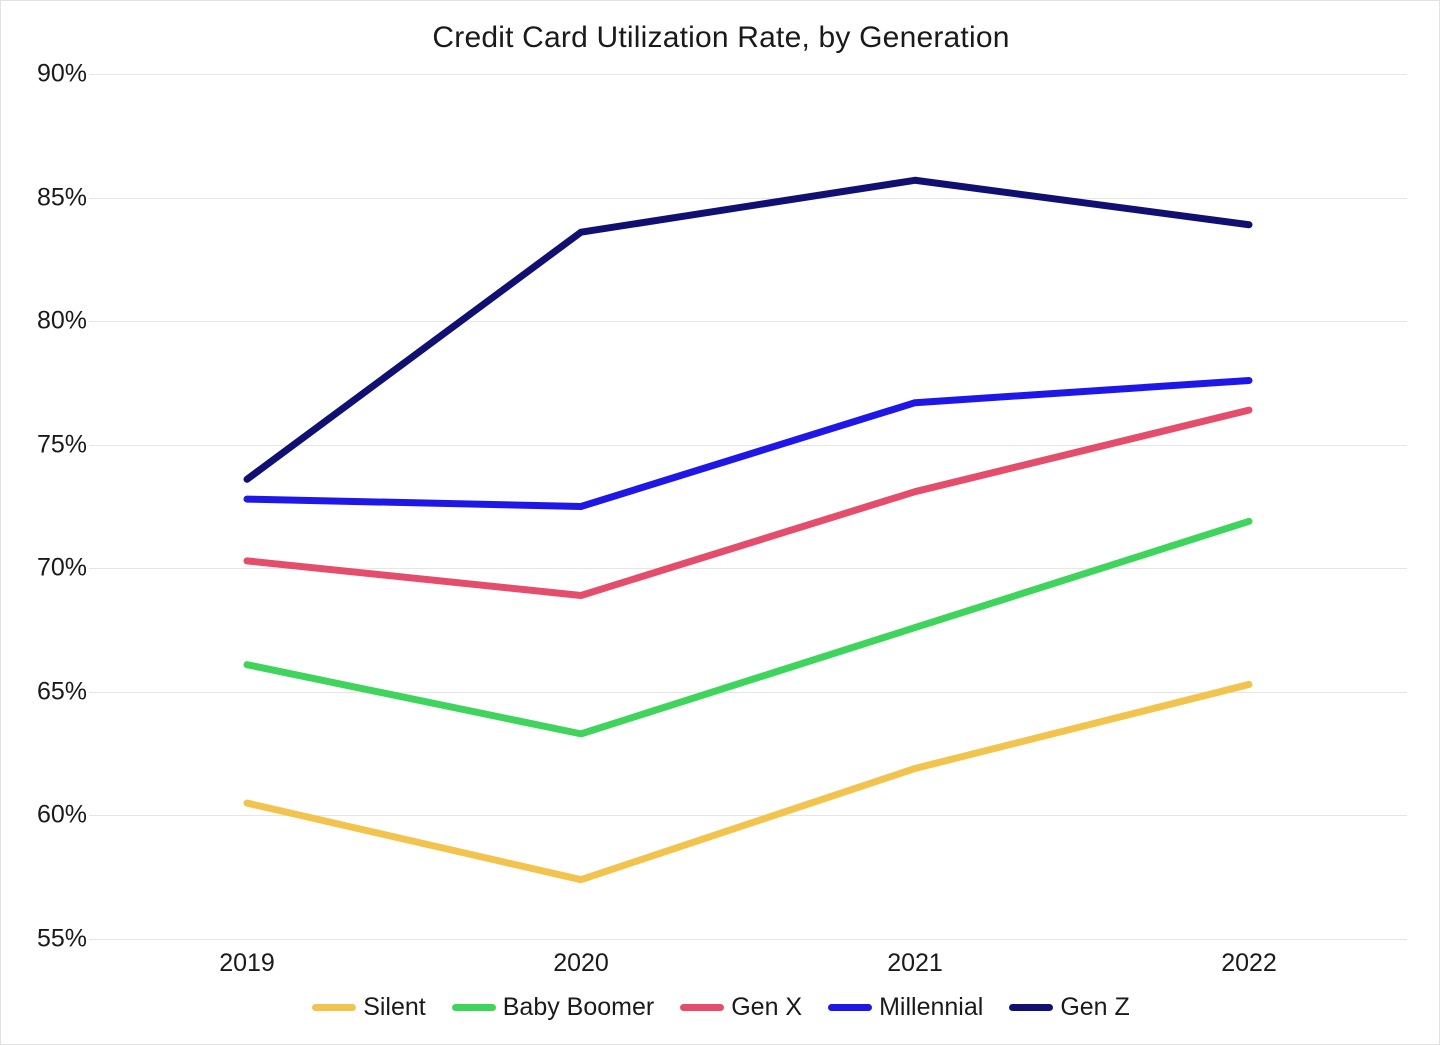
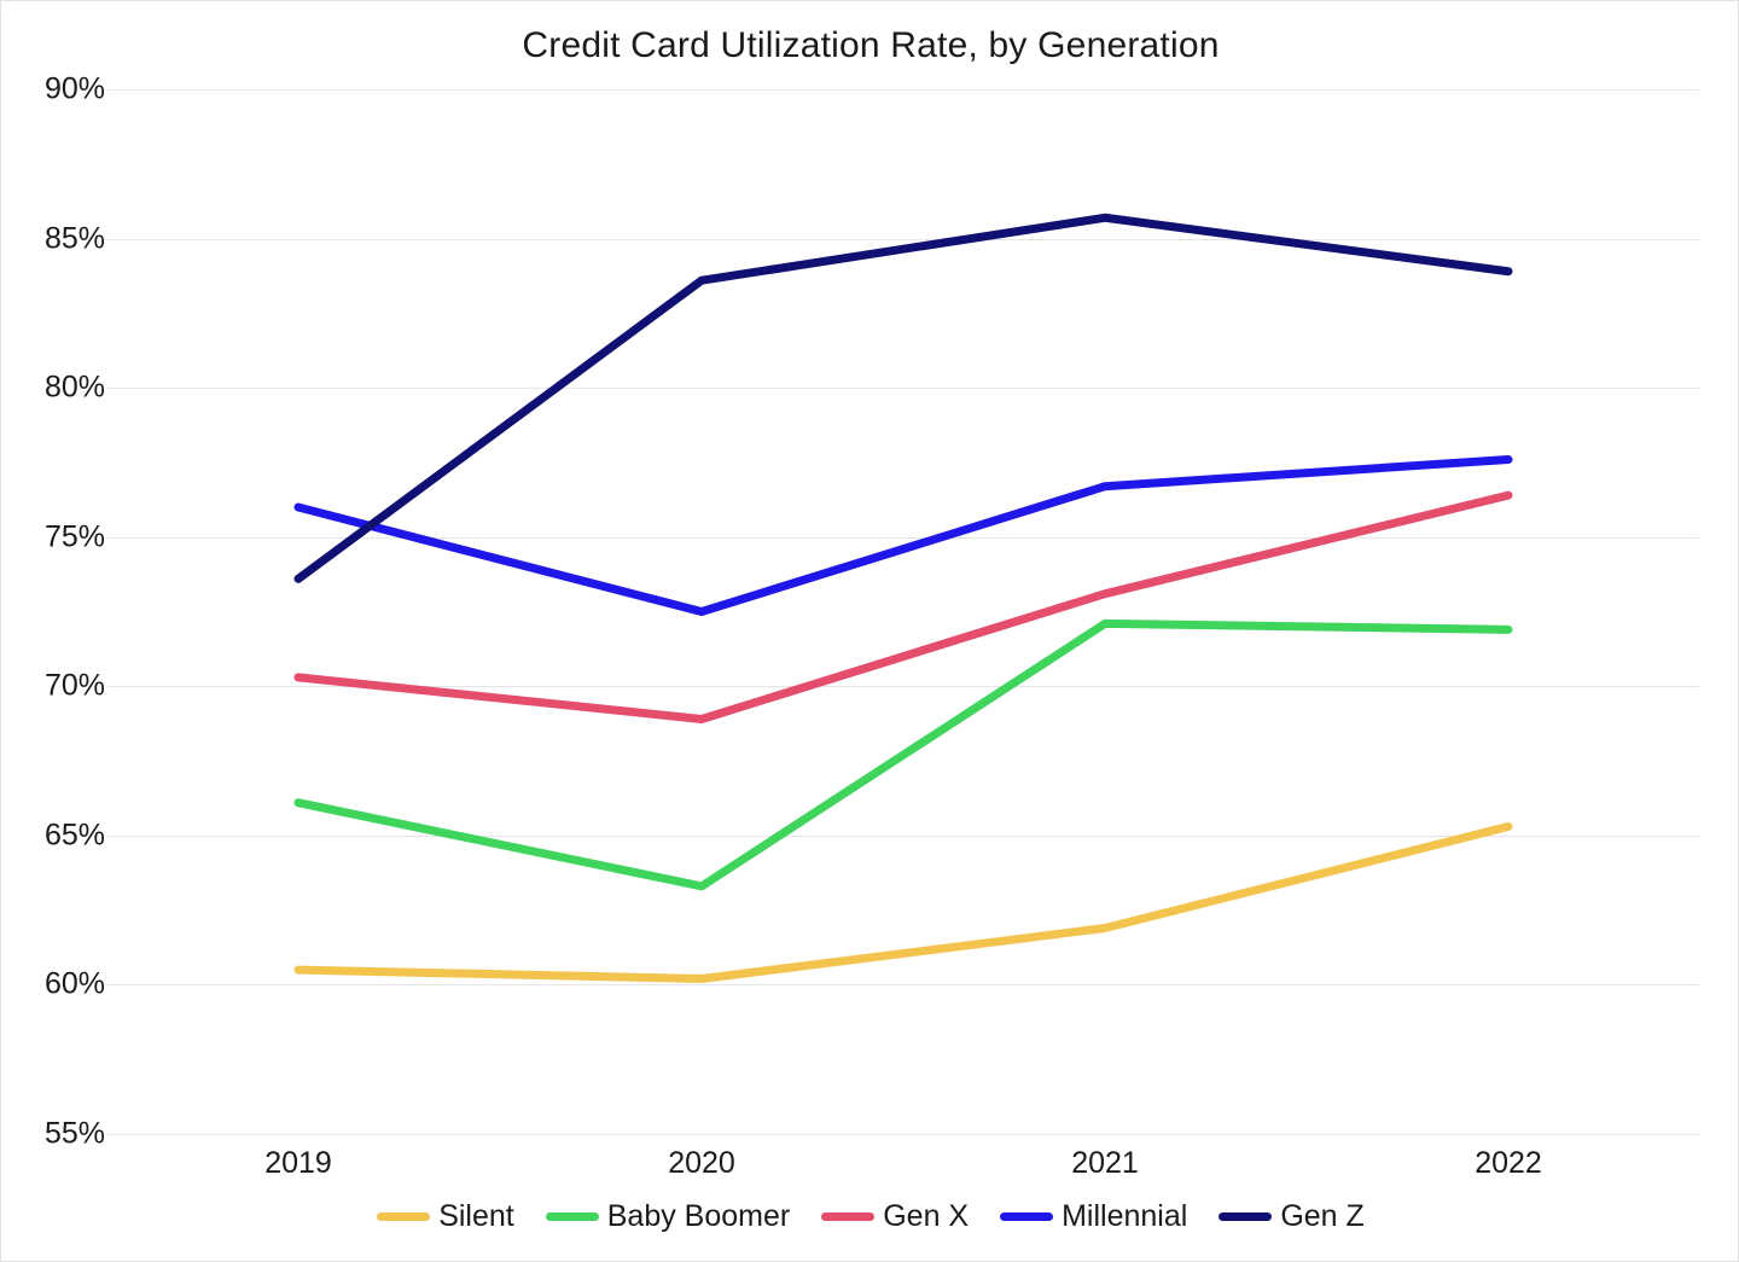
Millennial/2019: 72.8% -> 76.0%
Silent/2020: 57.4% -> 60.2%
Baby Boomer/2021: 67.6% -> 72.1%
